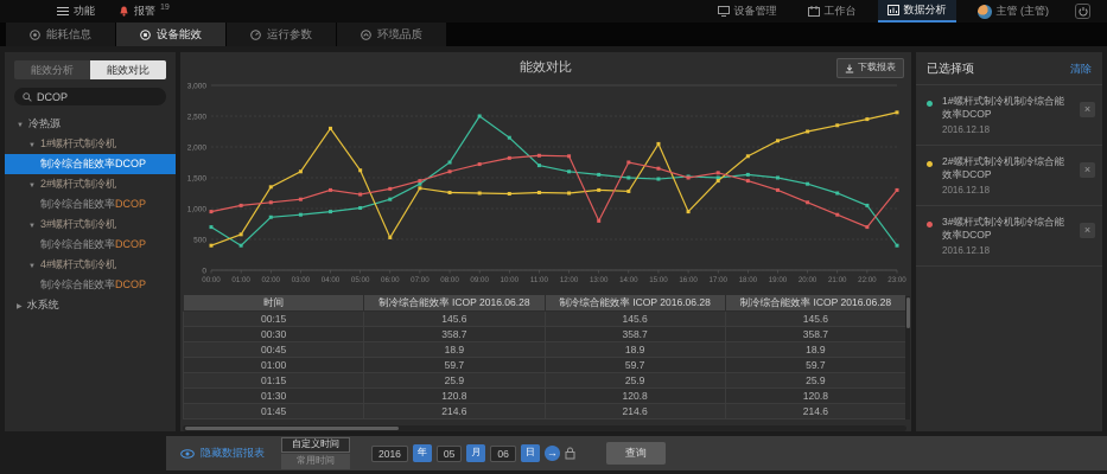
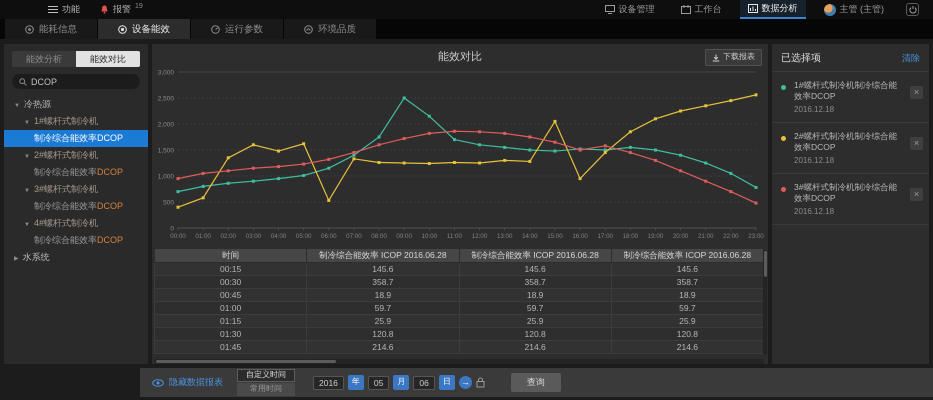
1#螺杆式制冷机制冷综合能效率DCOP/01:00: 400 -> 800
2#螺杆式制冷机制冷综合能效率DCOP/04:00: 2300 -> 1500
3#螺杆式制冷机制冷综合能效率DCOP/04:00: 1300 -> 1200
3#螺杆式制冷机制冷综合能效率DCOP/13:00: 800 -> 1800
1#螺杆式制冷机制冷综合能效率DCOP/23:00: 400 -> 800
3#螺杆式制冷机制冷综合能效率DCOP/23:00: 1300 -> 500
